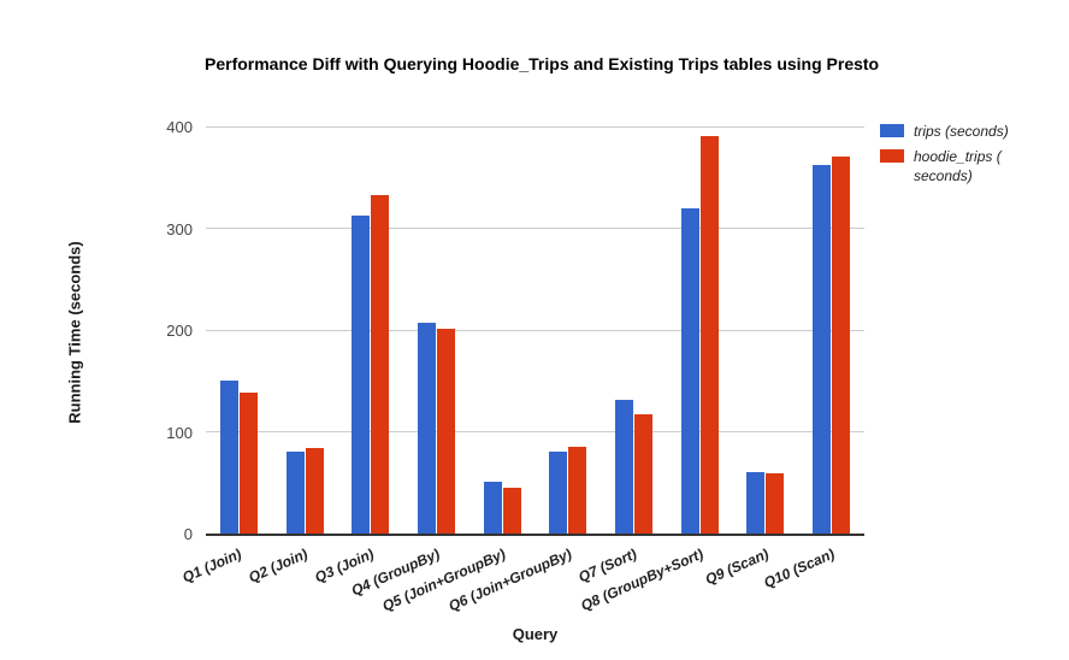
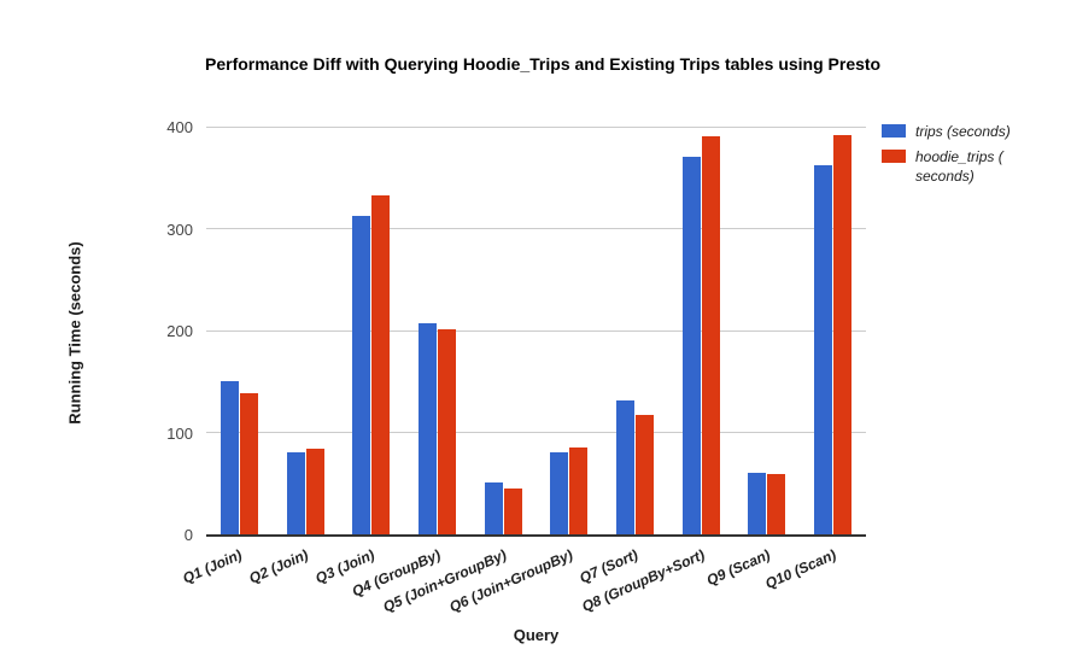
trips (seconds)/Q8 (GroupBy+Sort): 320 -> 370
hoodie_trips (seconds)/Q10 (Scan): 370 -> 390
